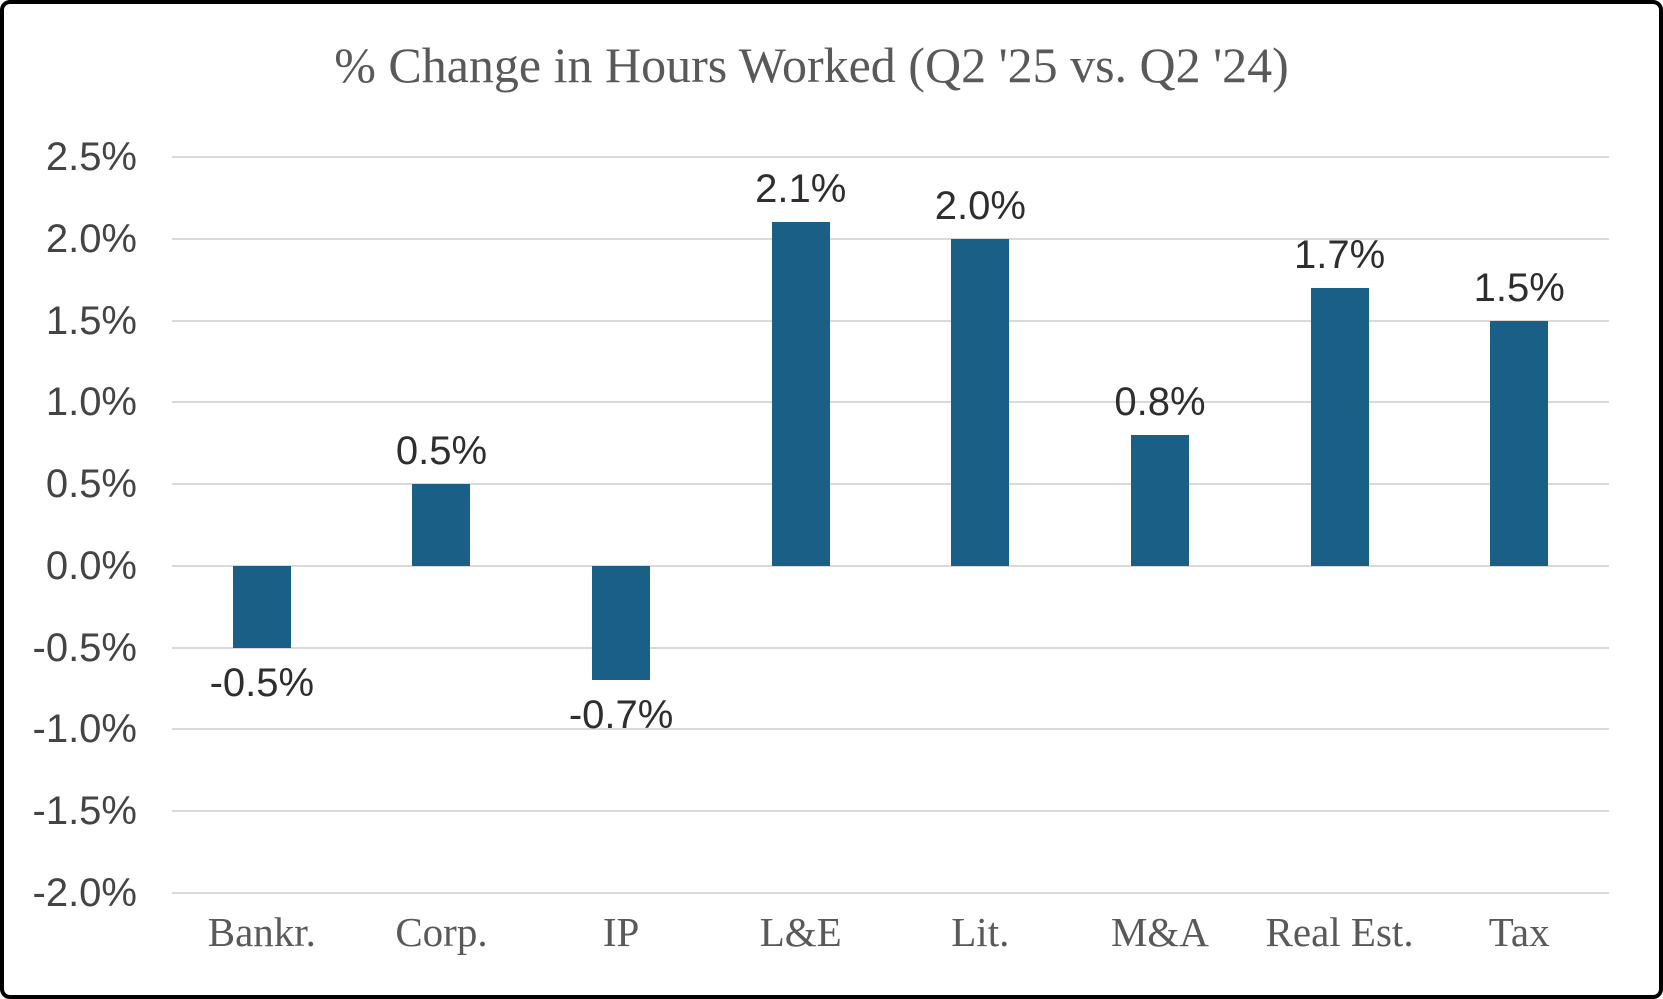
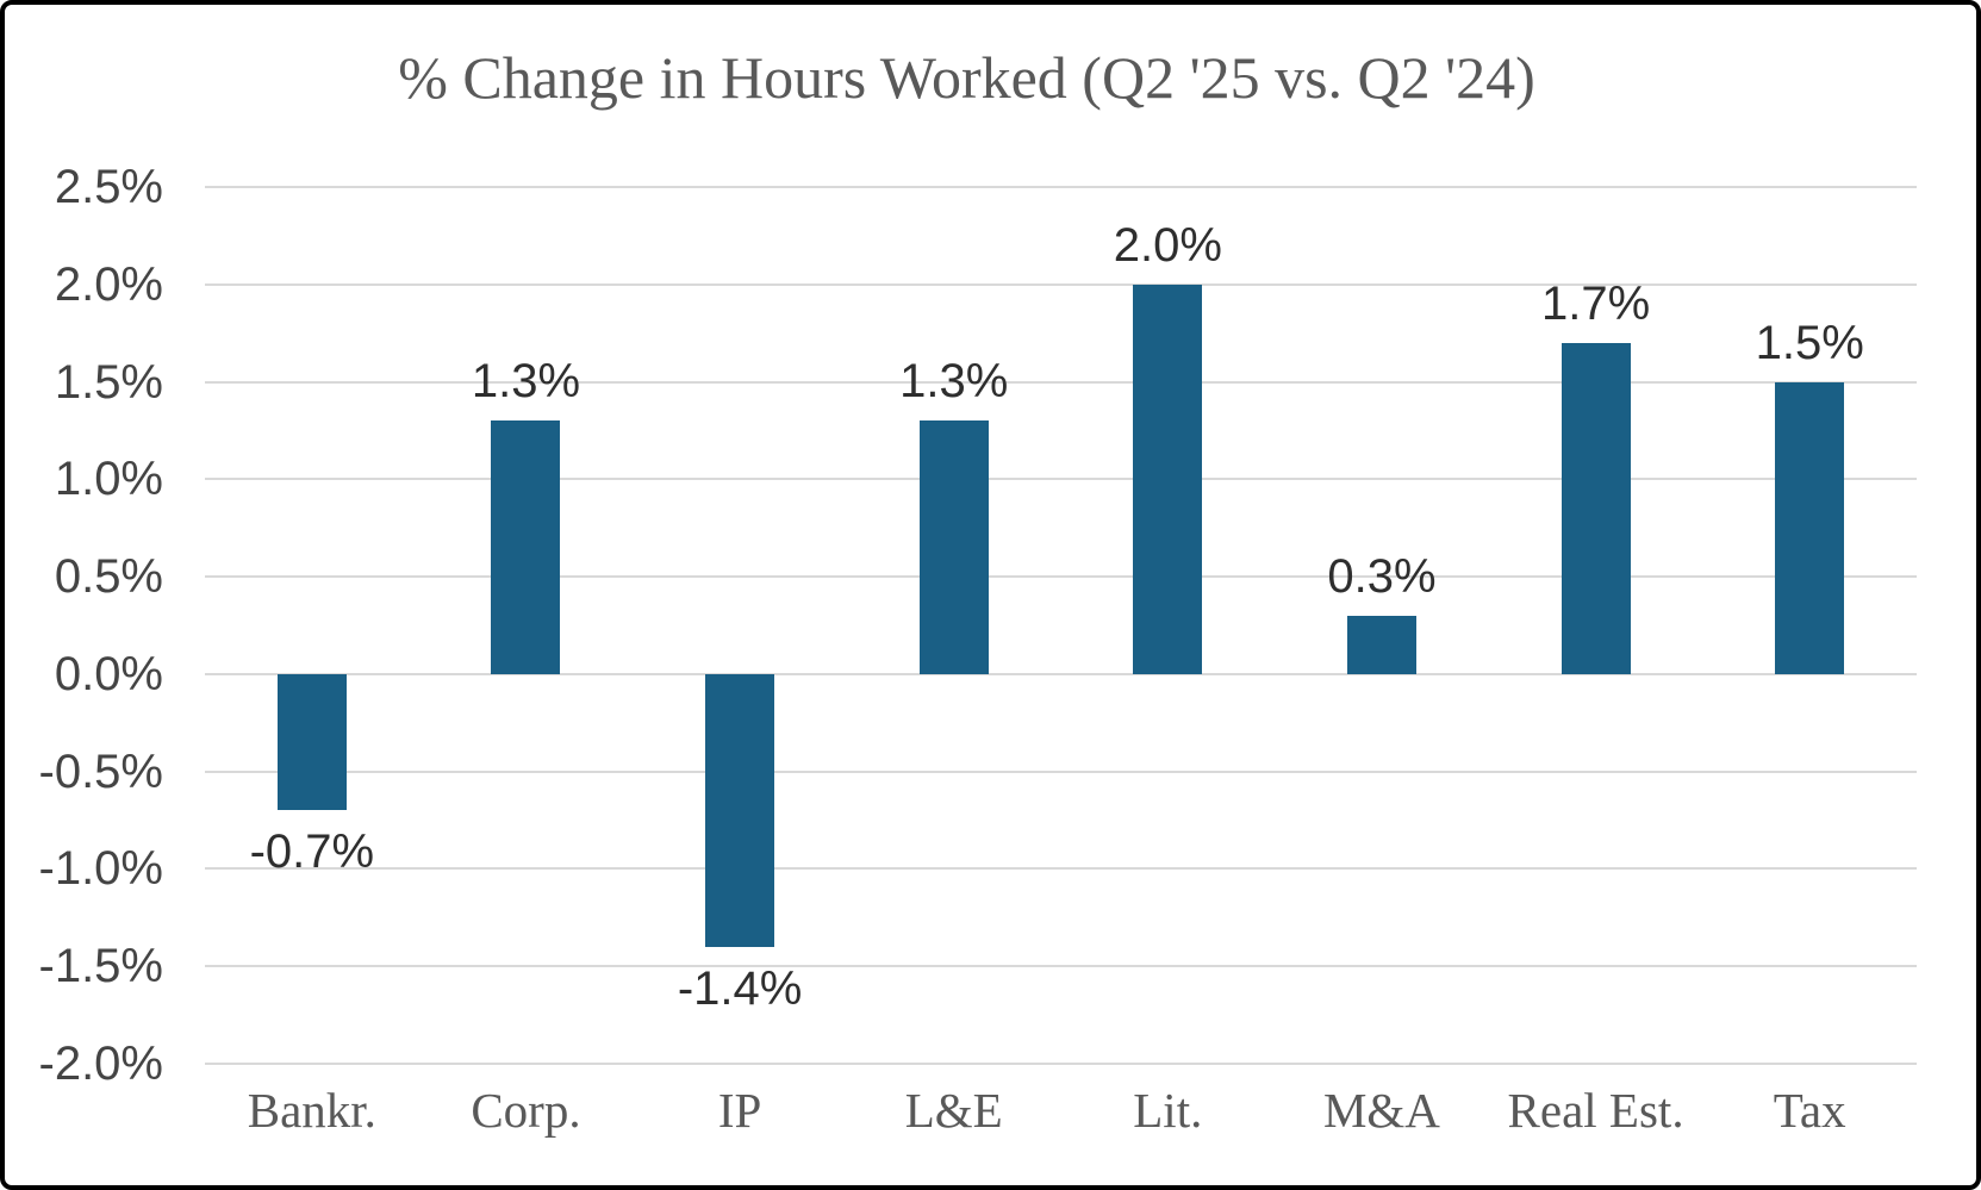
Bankr.: -0.5% -> -0.7%
Corp.: 0.5% -> 1.3%
IP: -0.7% -> -1.4%
L&E: 2.1% -> 1.3%
M&A: 0.8% -> 0.3%
